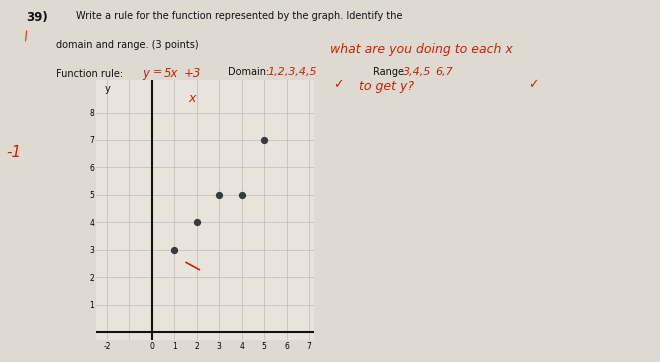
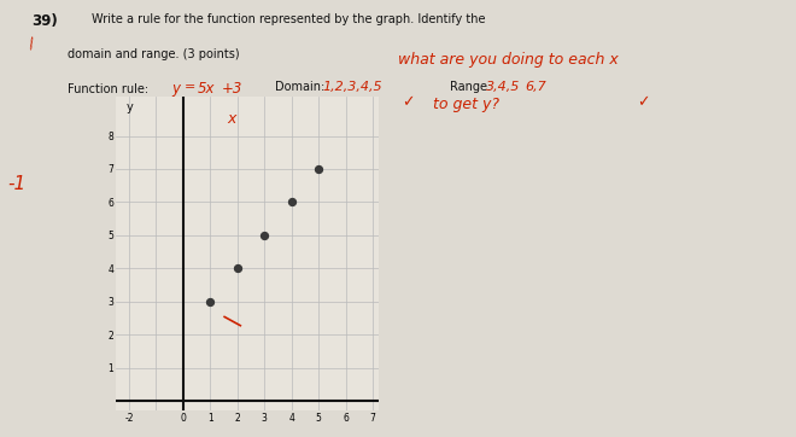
4: 5 -> 6
